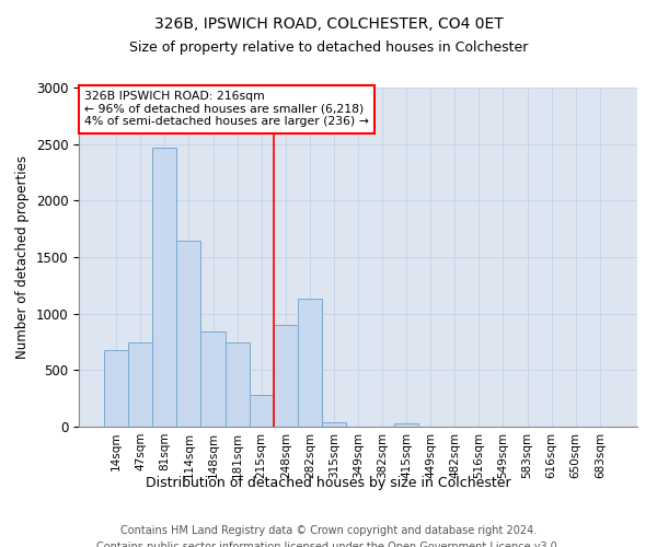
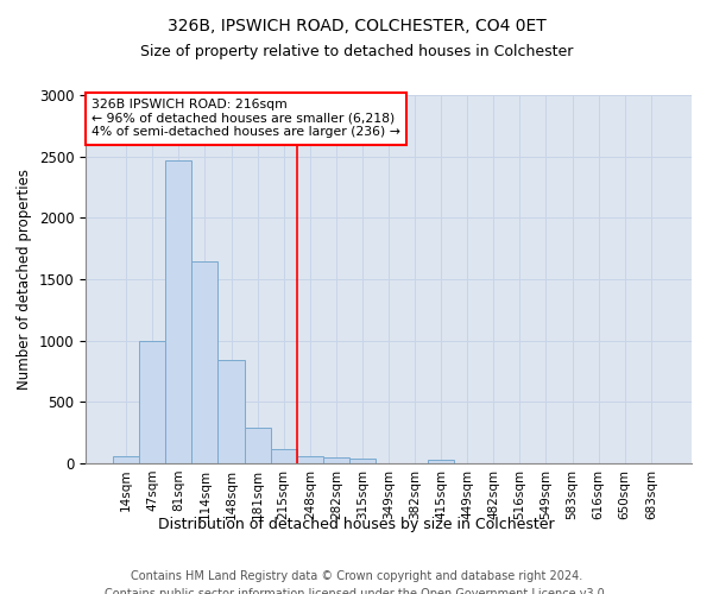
14sqm: 680 -> 60
47sqm: 750 -> 1000
181sqm: 750 -> 290
215sqm: 280 -> 120
248sqm: 900 -> 60
282sqm: 1130 -> 50
